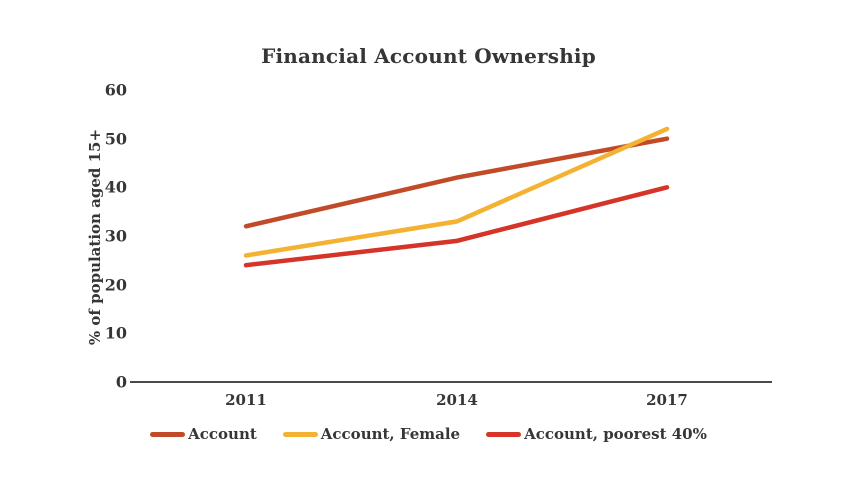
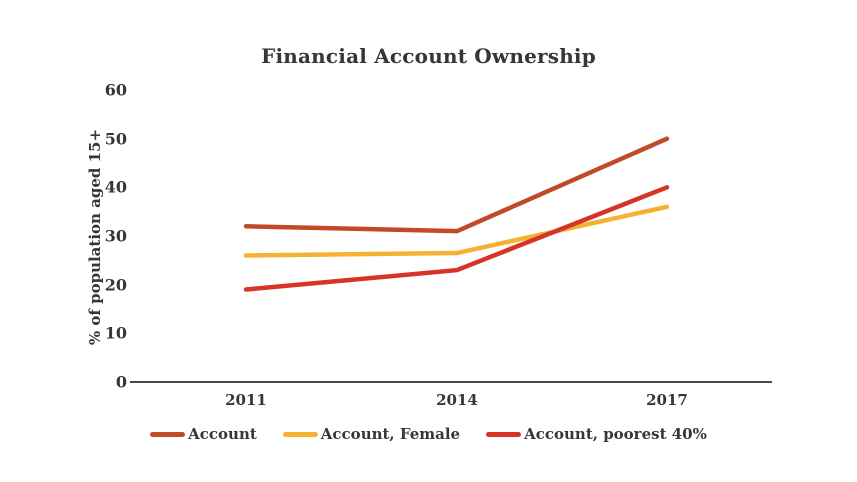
Account, poorest 40%/2011: 24 -> 19
Account/2014: 42 -> 31
Account, Female/2014: 33 -> 26
Account, poorest 40%/2014: 29 -> 23
Account, Female/2017: 52 -> 36
